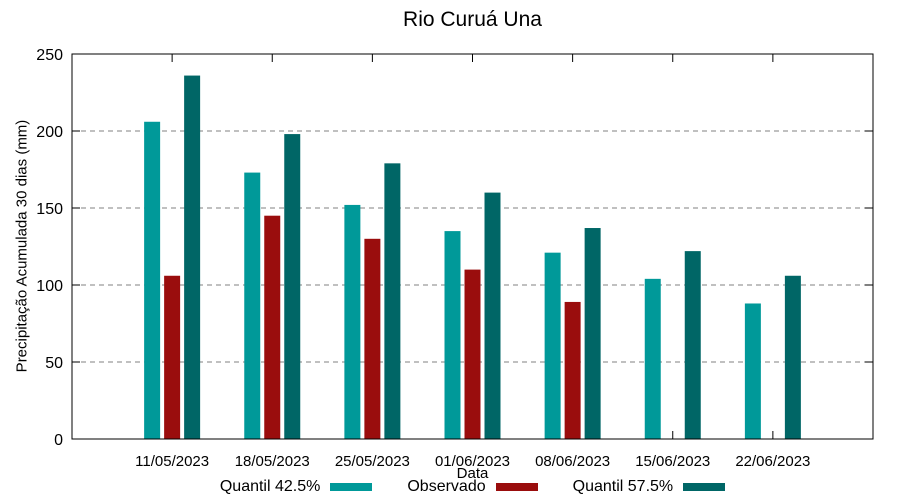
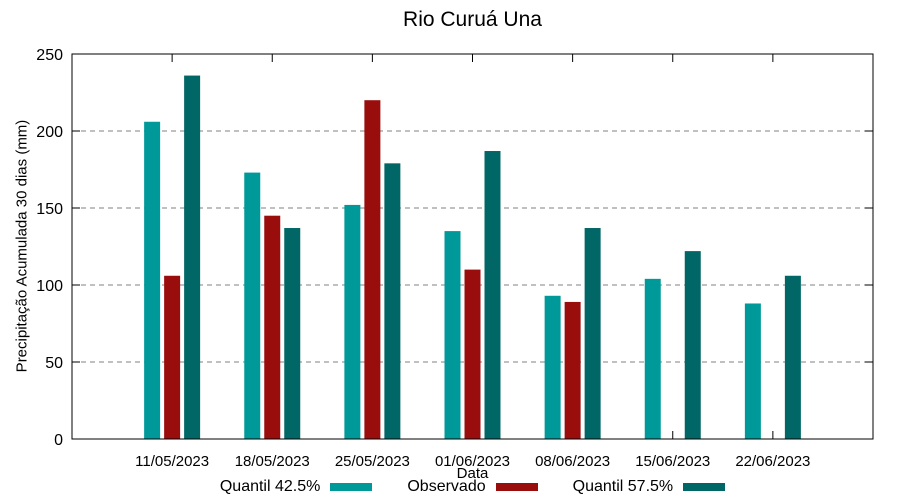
Quantil 57.5%/18/05/2023: 198 -> 137
Observado/25/05/2023: 130 -> 220
Quantil 57.5%/01/06/2023: 160 -> 187
Quantil 42.5%/08/06/2023: 121 -> 93
